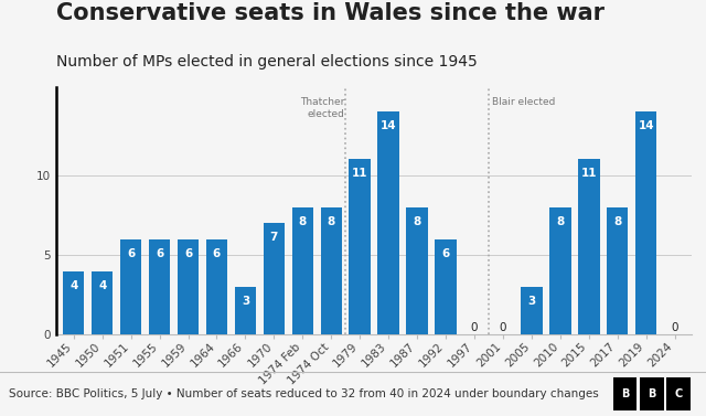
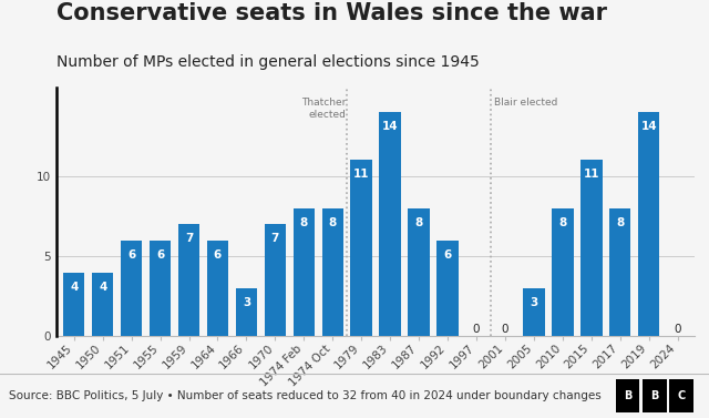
1959: 6 -> 7
